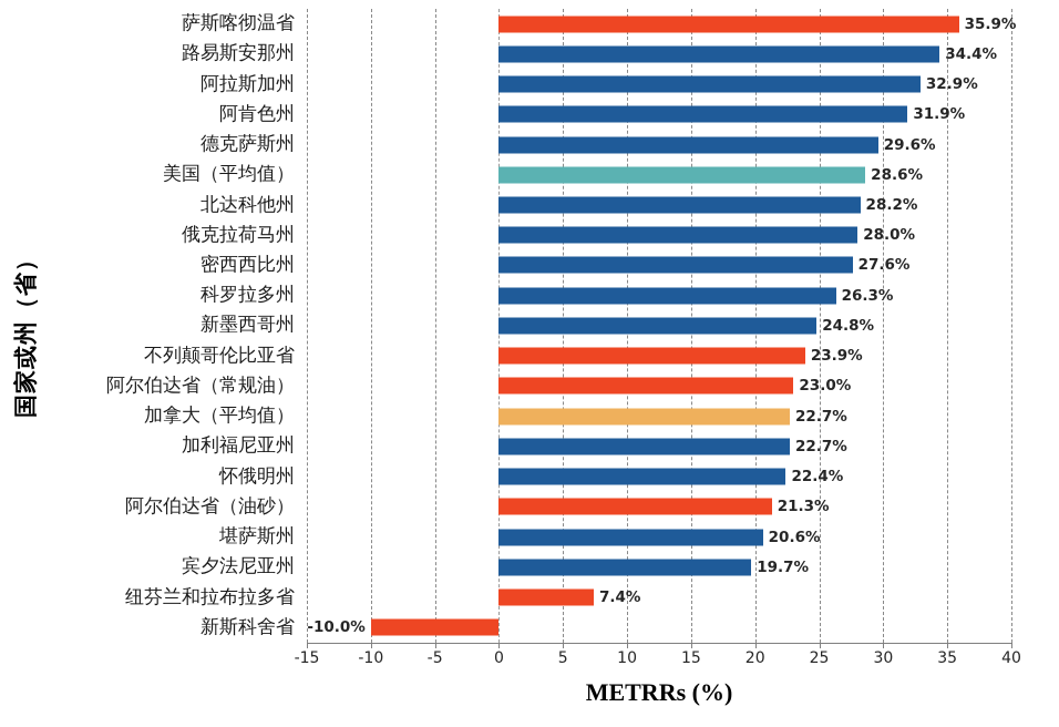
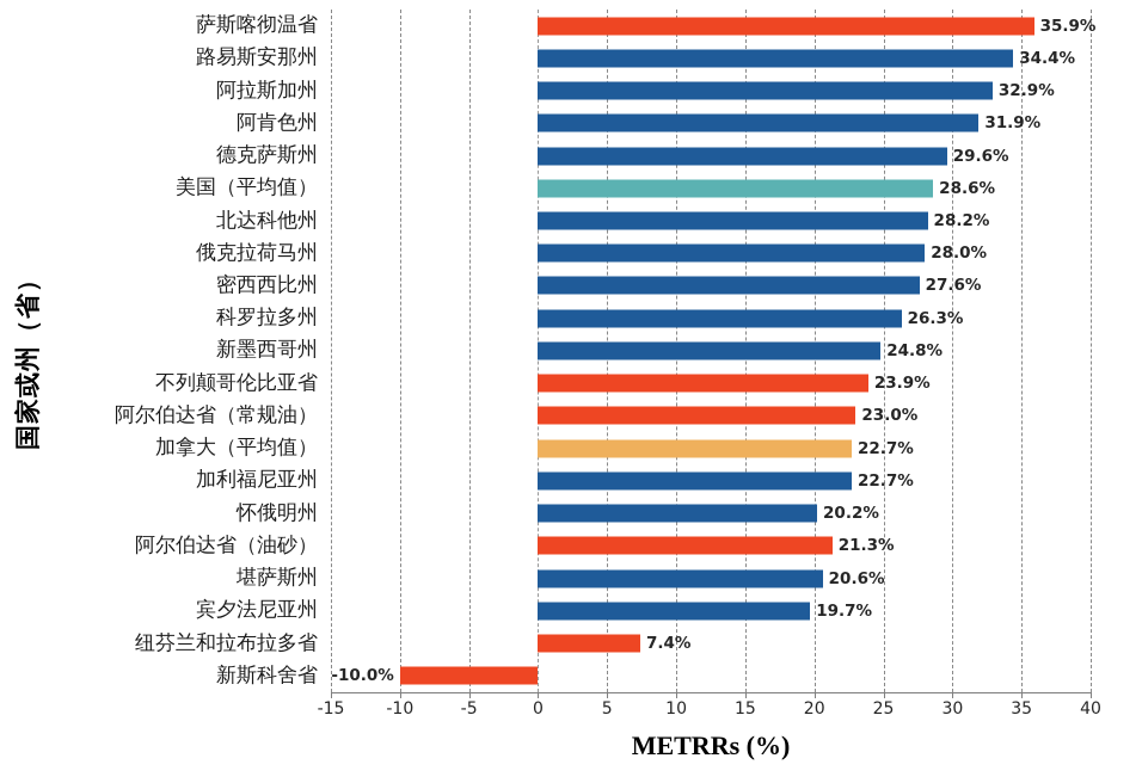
怀俄明州: 22.4% -> 20.2%
